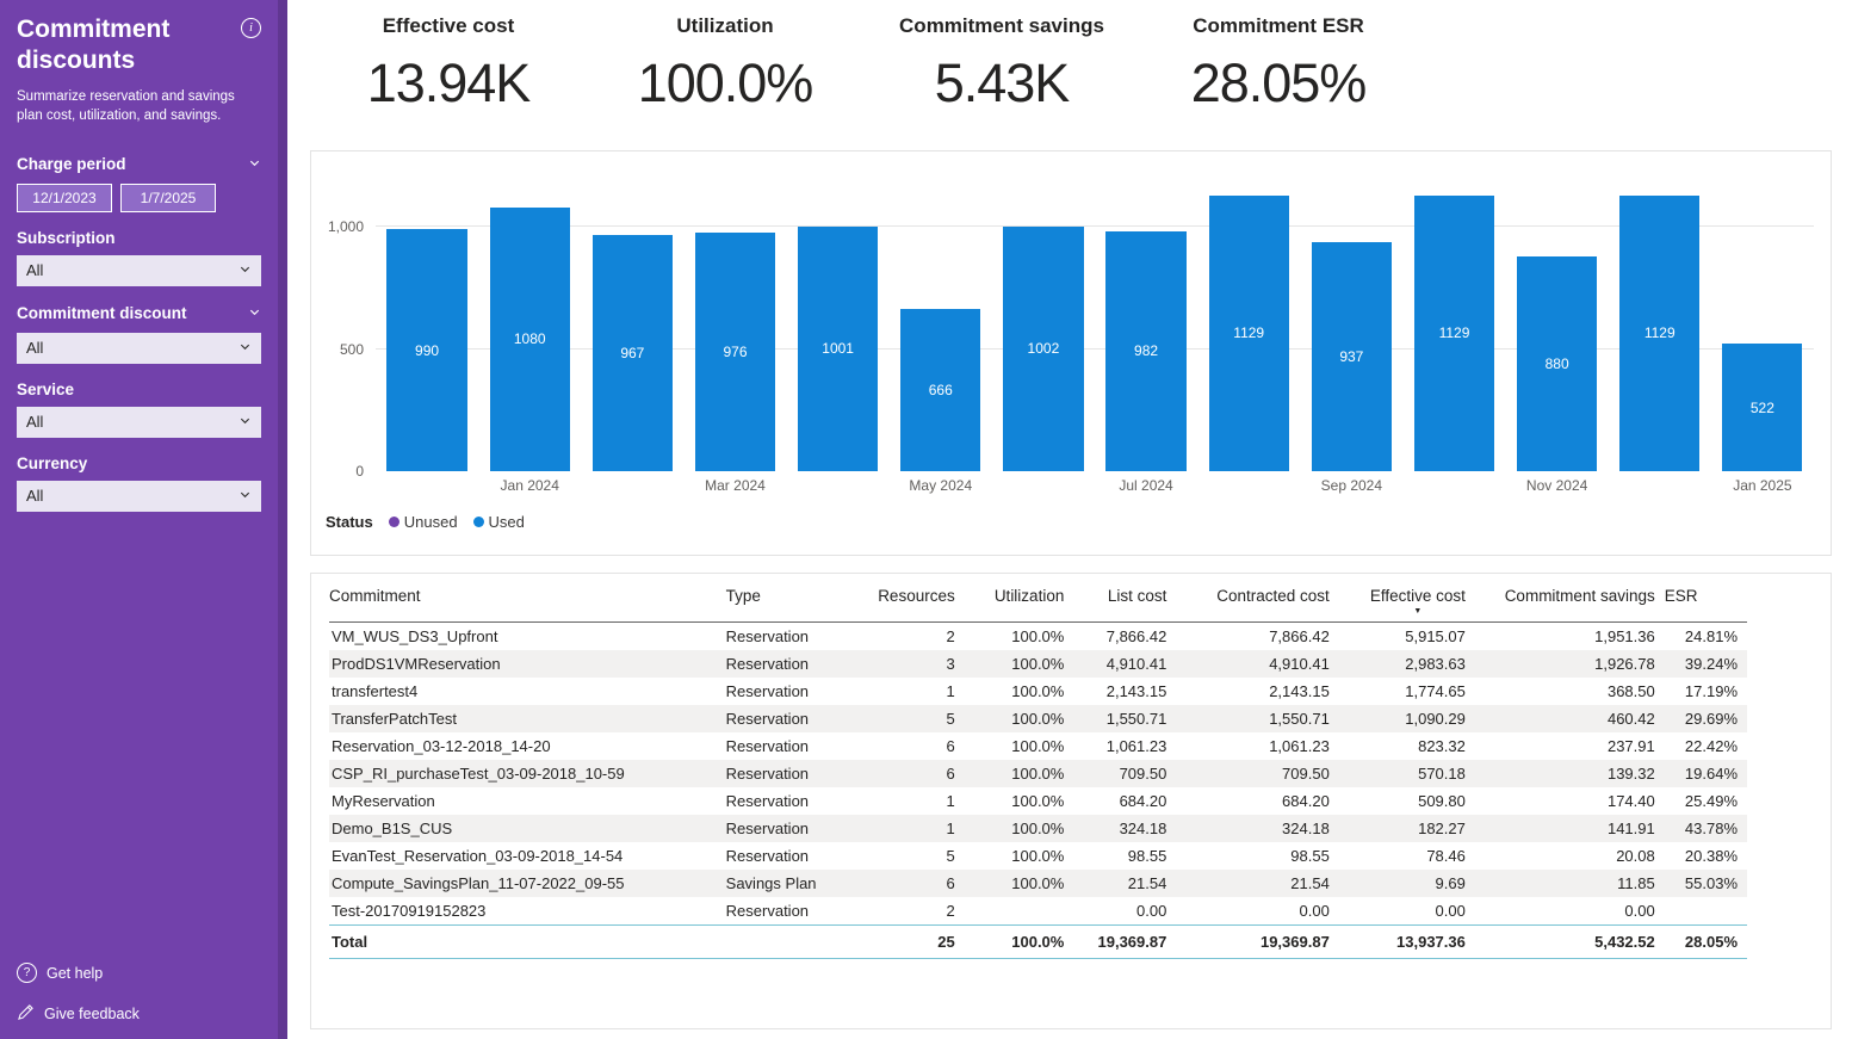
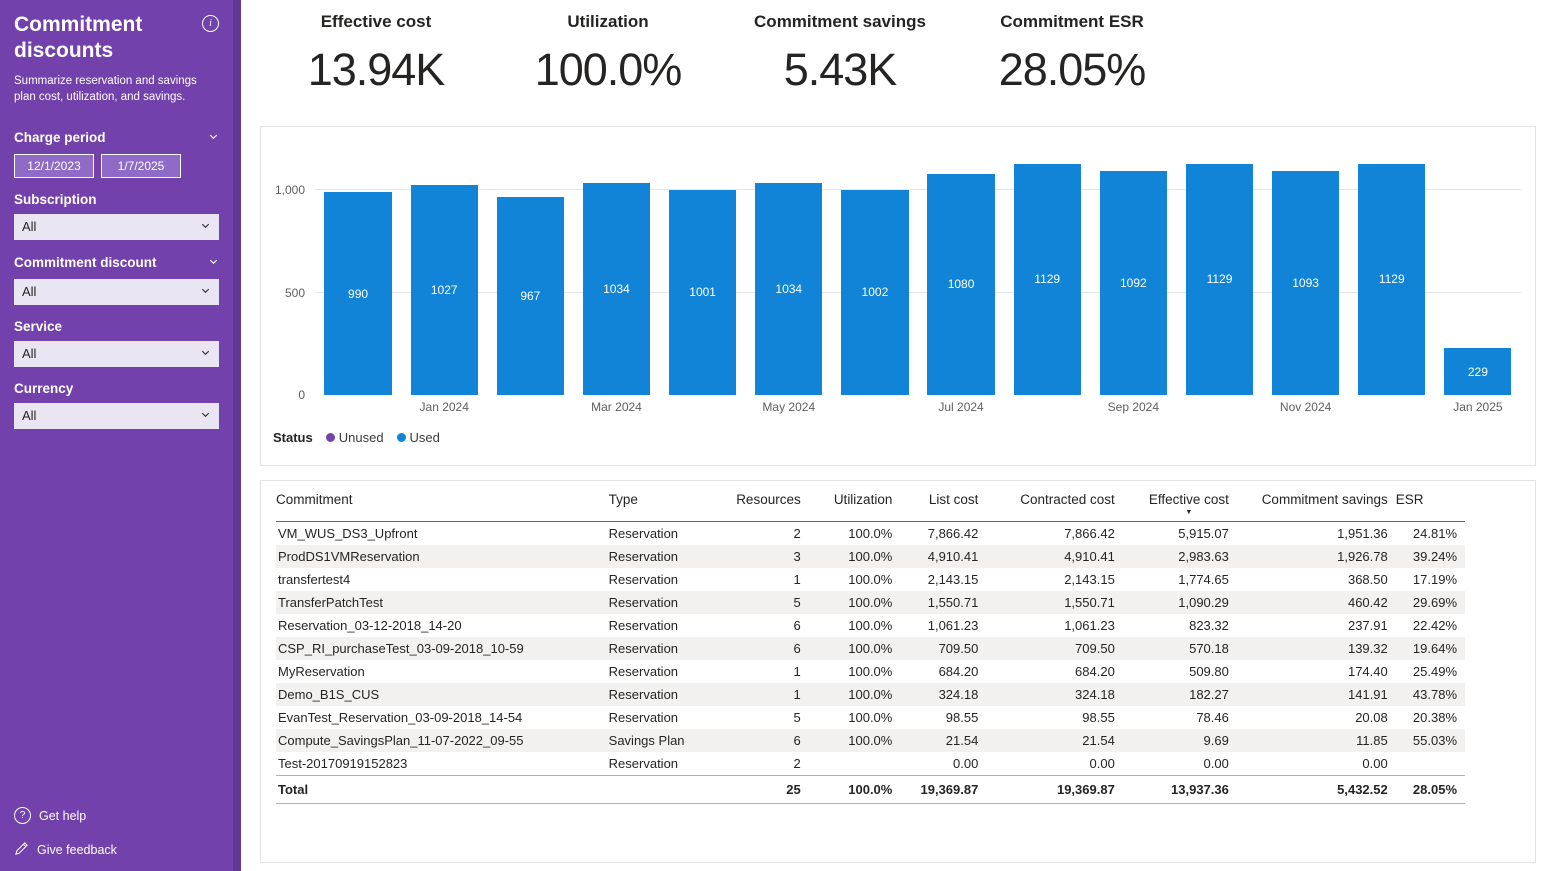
Jan 2024: 1080 -> 1027
Mar 2024: 976 -> 1034
May 2024: 666 -> 1034
Jul 2024: 982 -> 1080
Sep 2024: 937 -> 1092
Nov 2024: 880 -> 1093
Jan 2025: 522 -> 229
